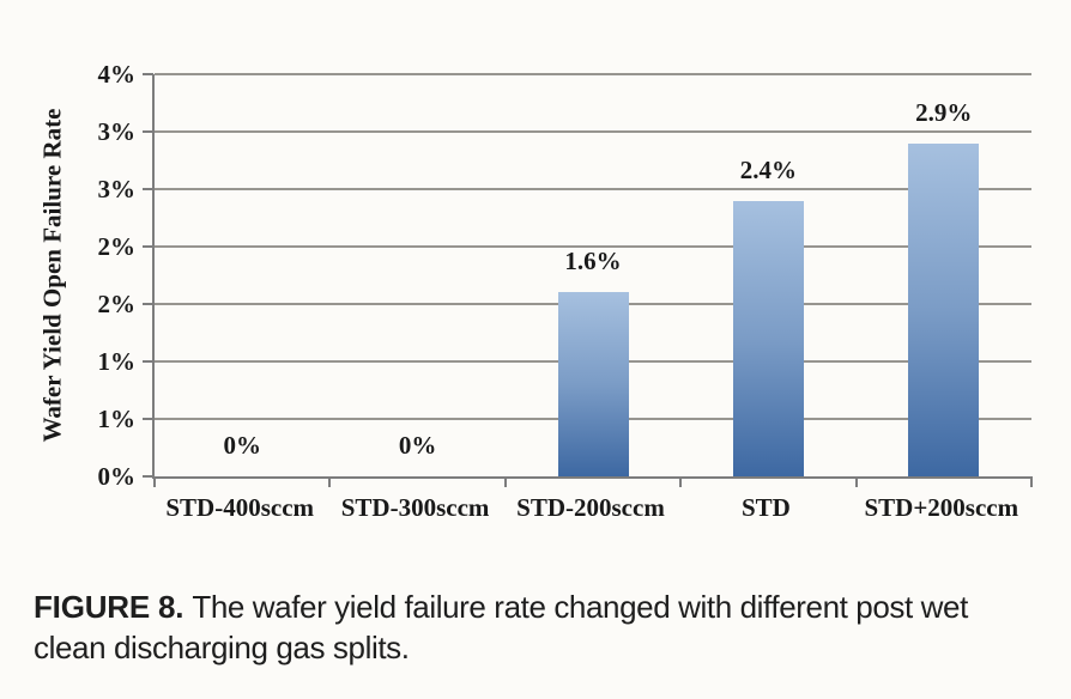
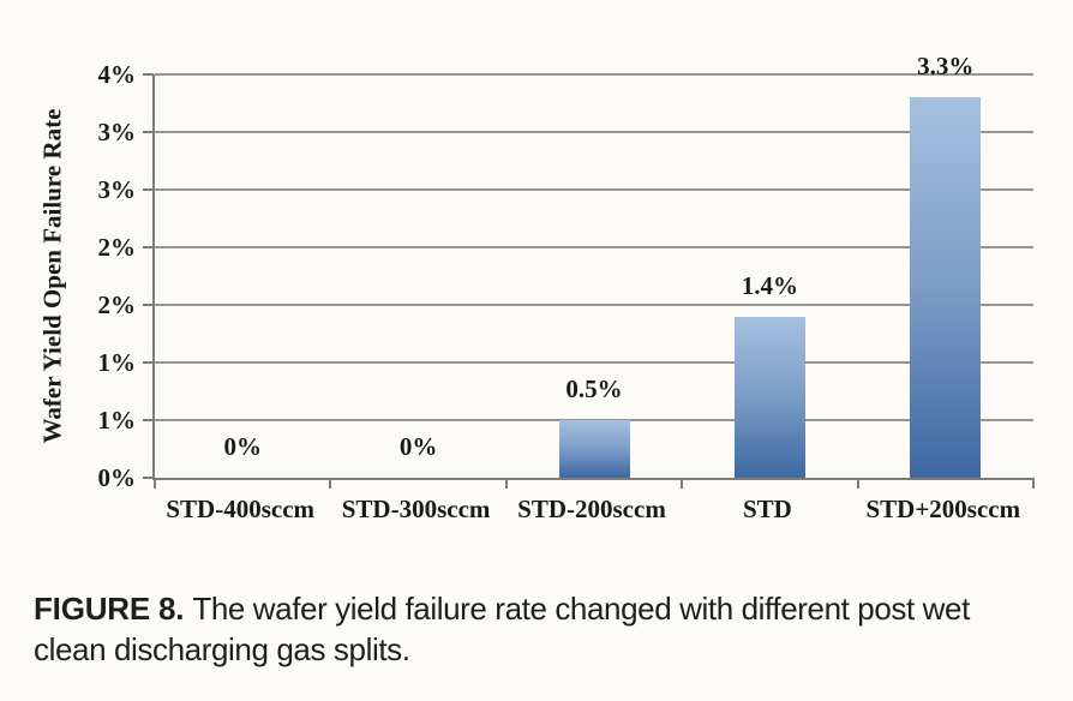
STD-200sccm: 1.6% -> 0.5%
STD: 2.4% -> 1.4%
STD+200sccm: 2.9% -> 3.3%
